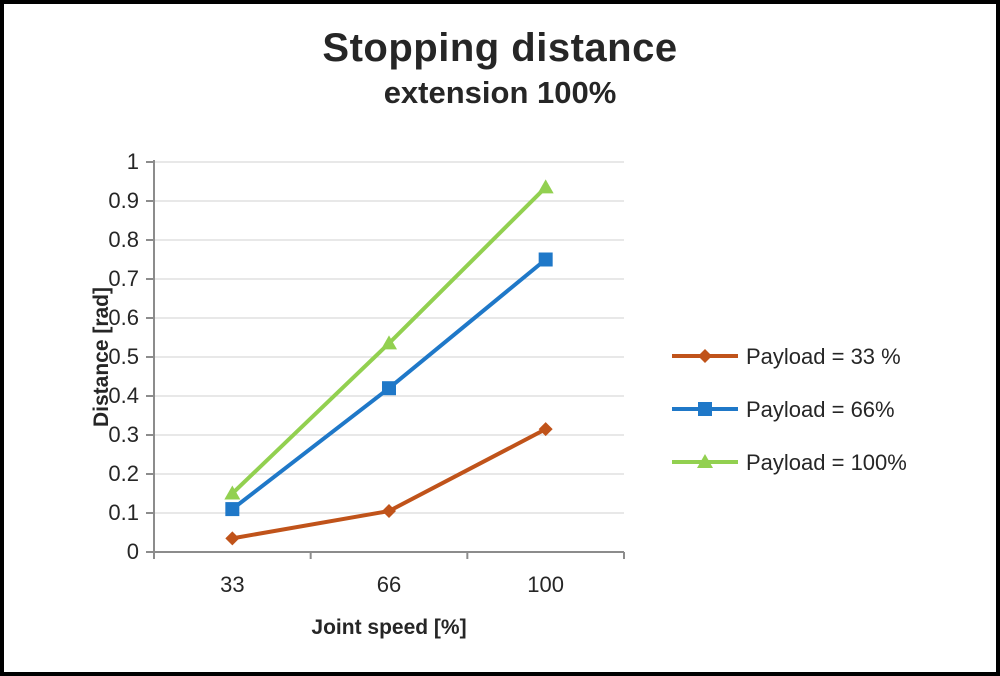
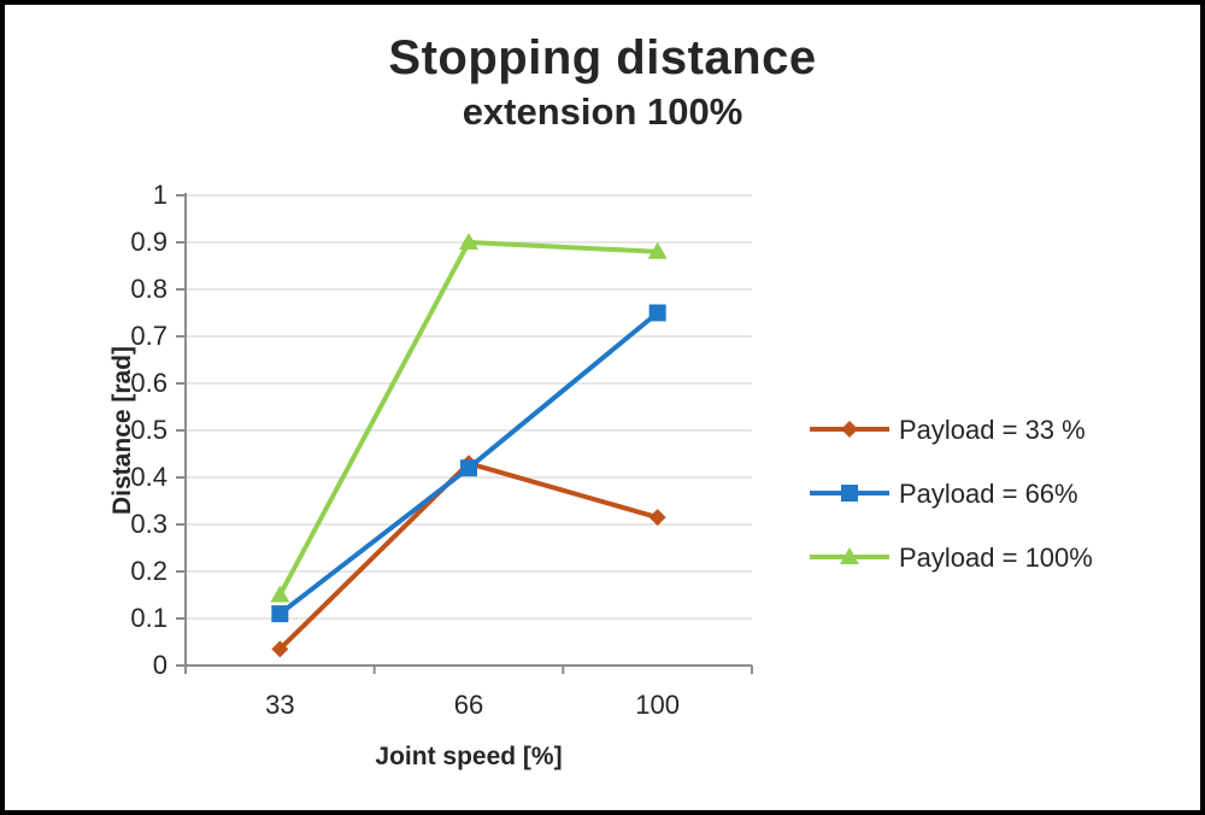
Payload = 33 %/66: 0.10 -> 0.43
Payload = 100%/66: 0.54 -> 0.90
Payload = 100%/100: 0.94 -> 0.88
